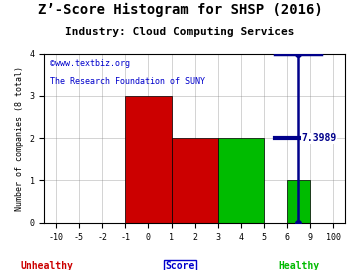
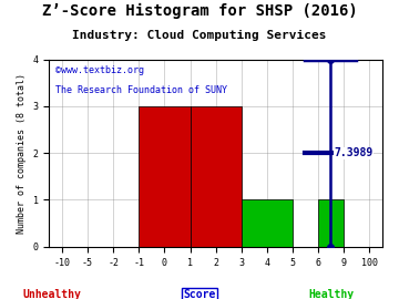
2: 2 -> 3
4: 2 -> 1
